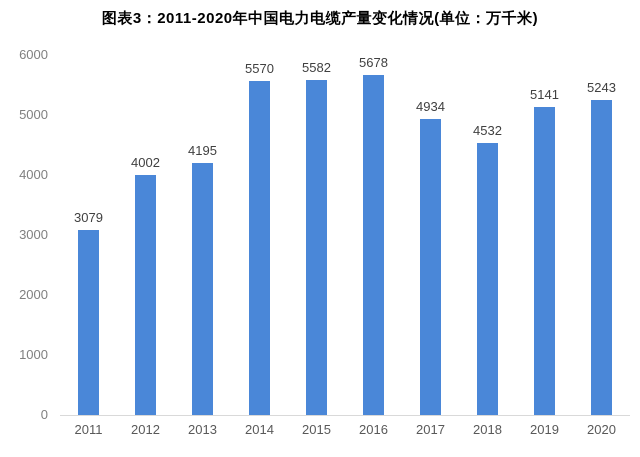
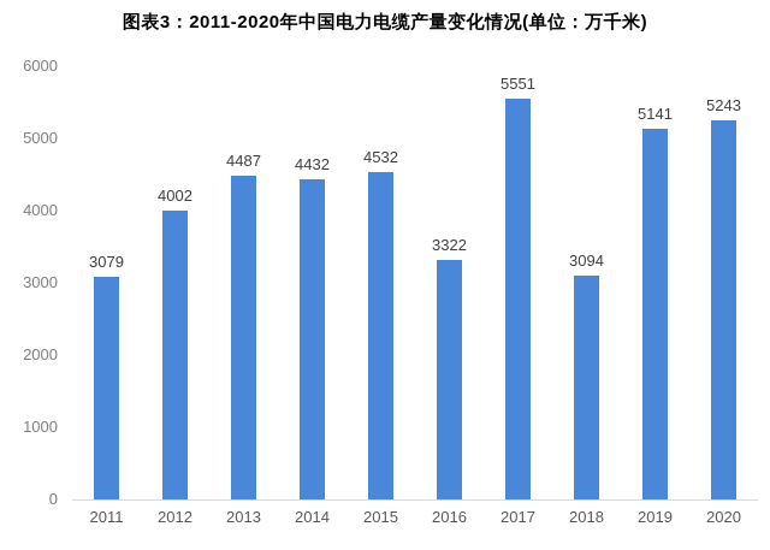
2013: 4195 -> 4487
2014: 5570 -> 4432
2015: 5582 -> 4532
2016: 5678 -> 3322
2017: 4934 -> 5551
2018: 4532 -> 3094
